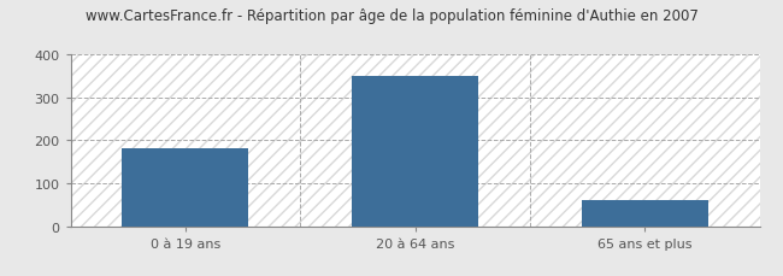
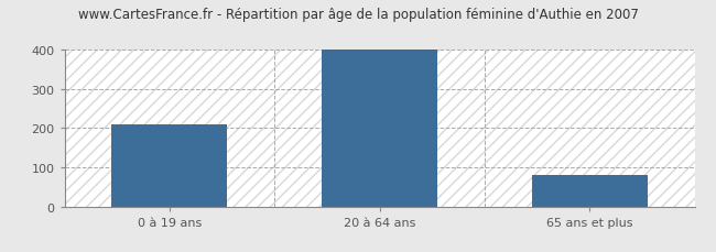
0 à 19 ans: 180 -> 210
20 à 64 ans: 350 -> 400
65 ans et plus: 60 -> 80
